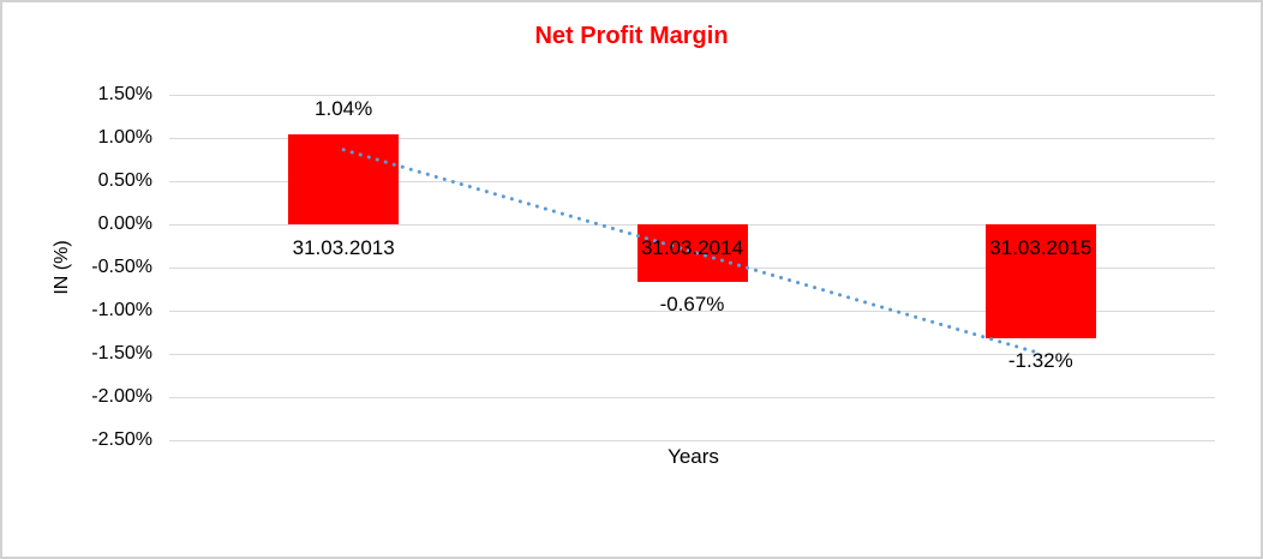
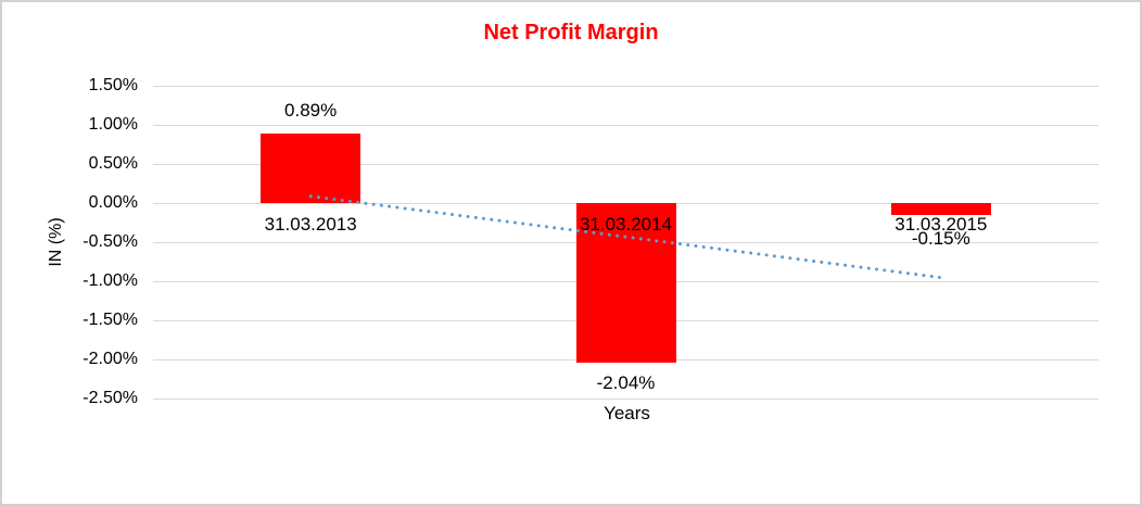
31.03.2013: 1.04% -> 0.89%
31.03.2014: -0.67% -> -2.04%
31.03.2015: -1.32% -> -0.15%
